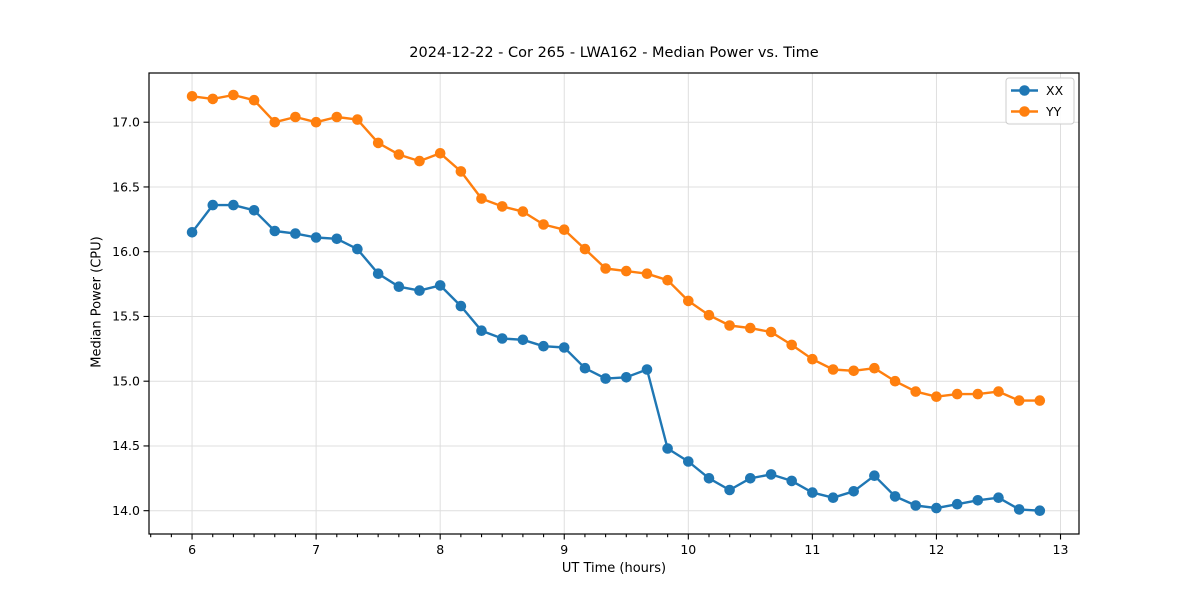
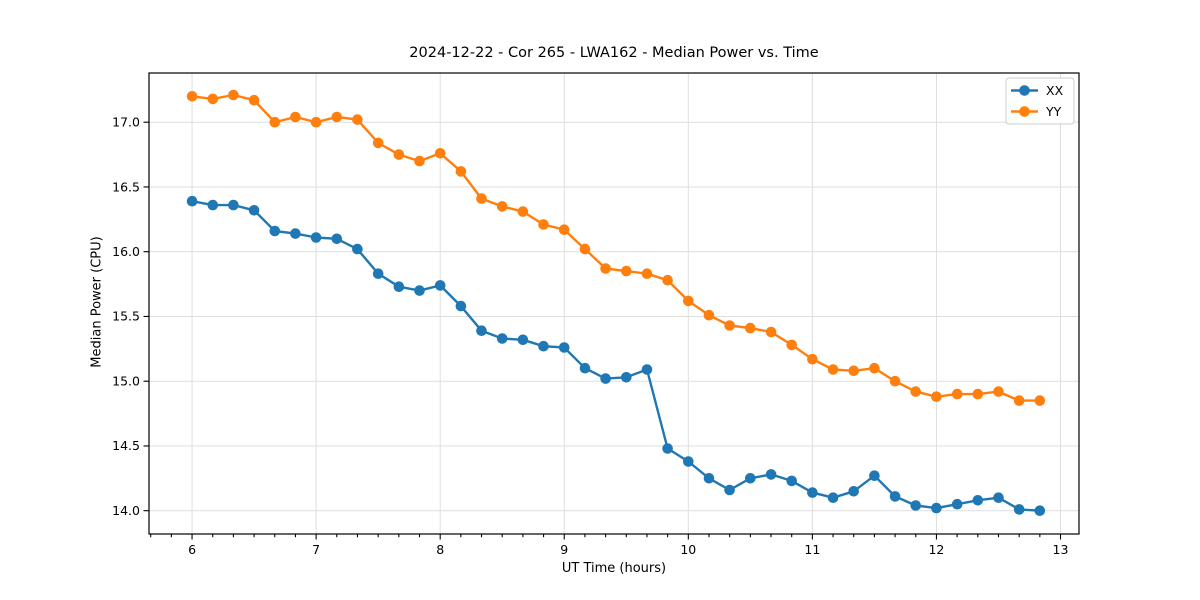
XX/6: 16.15 -> 16.39
